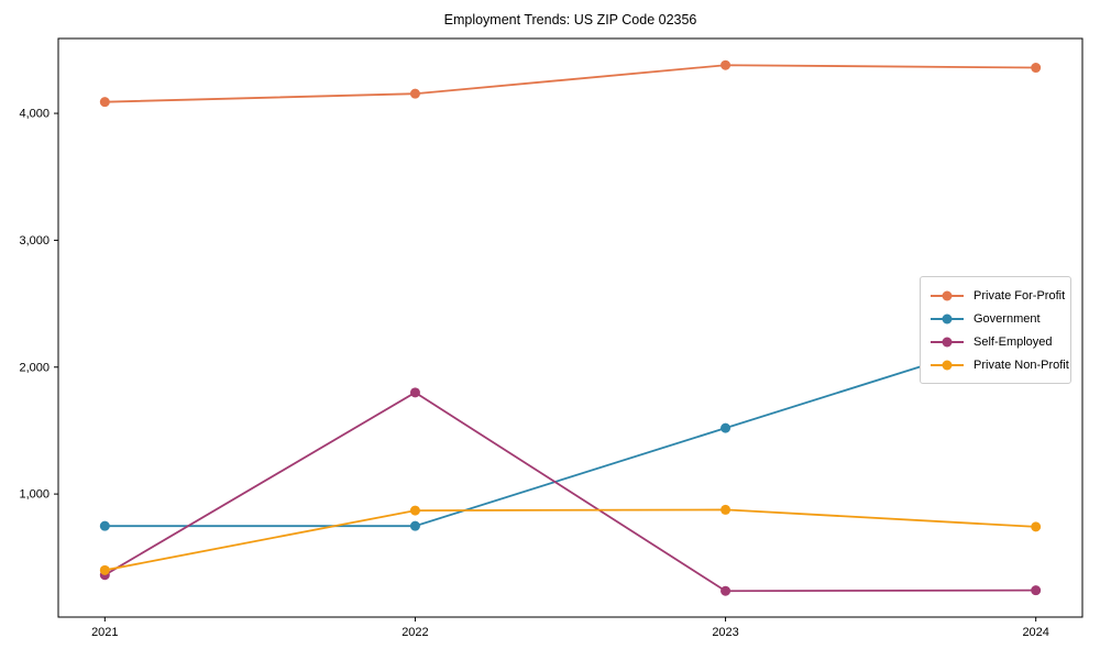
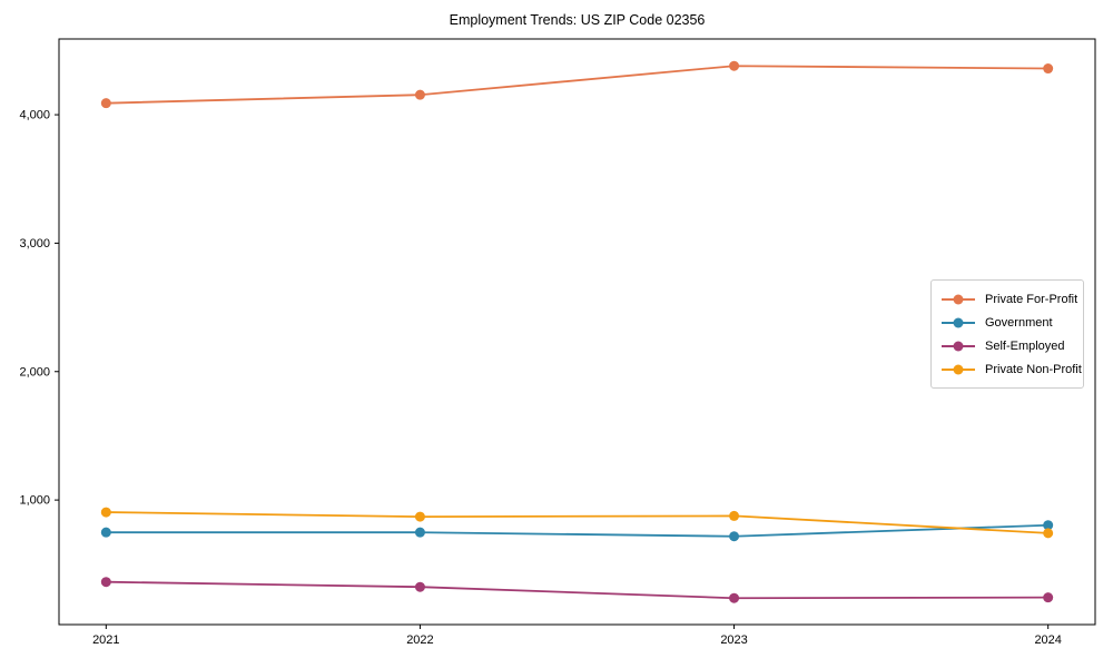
Private Non-Profit/2021: 400 -> 900
Self-Employed/2022: 1800 -> 320
Government/2023: 1520 -> 720
Government/2024: 2290 -> 800
